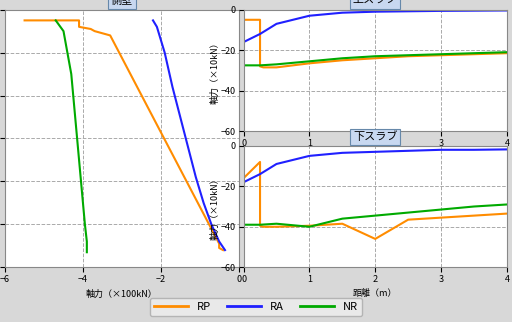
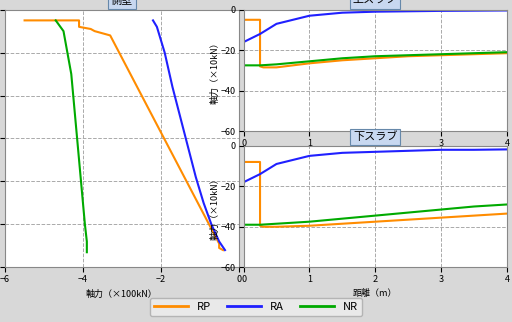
下スラブ/RP/0: -16.0 -> -8.0
下スラブ/NR/1: -40.0 -> -37.5
下スラブ/RP/2: -46.0 -> -37.5
